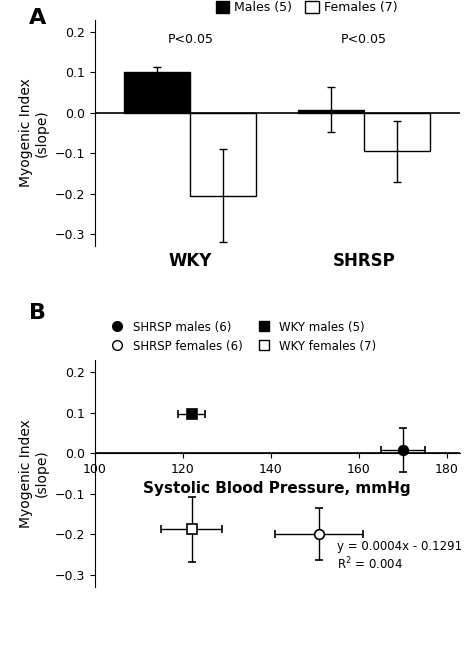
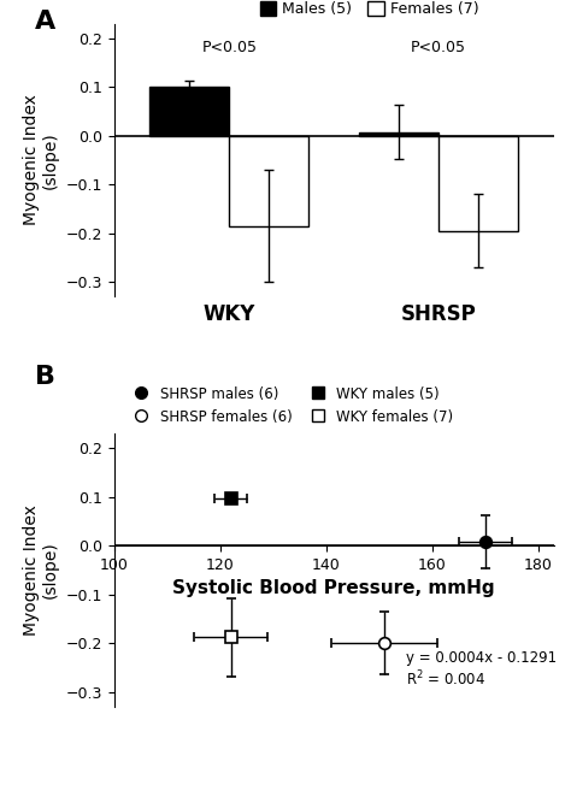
Females (7)/WKY: -0.205 -> -0.185
Females (7)/SHRSP: -0.095 -> -0.195
